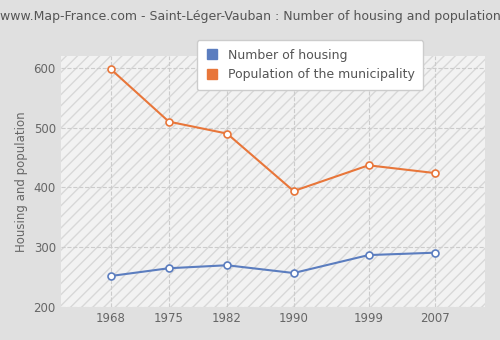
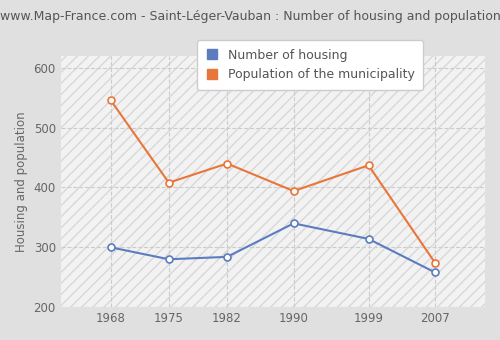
Number of housing/1968: 252 -> 300
Population of the municipality/1968: 598 -> 546
Number of housing/1975: 265 -> 280
Population of the municipality/1975: 510 -> 408
Number of housing/1982: 270 -> 284
Population of the municipality/1982: 490 -> 440
Number of housing/1990: 257 -> 340
Number of housing/1999: 287 -> 314
Number of housing/2007: 291 -> 258
Population of the municipality/2007: 424 -> 274
